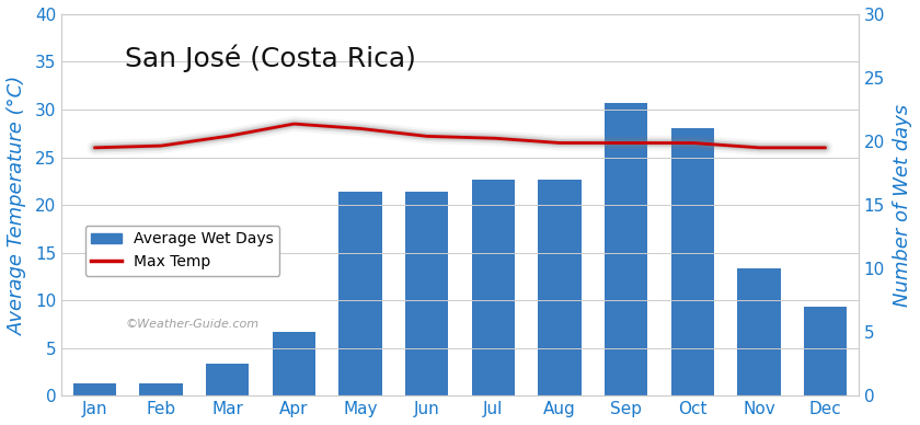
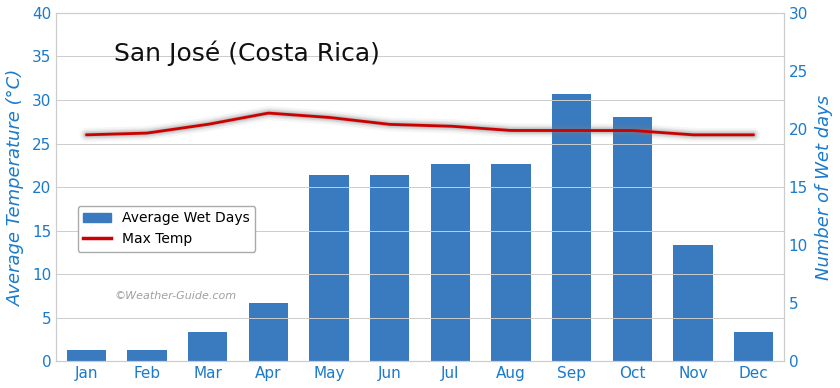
Average Wet Days/Dec: 7.0 -> 2.5
